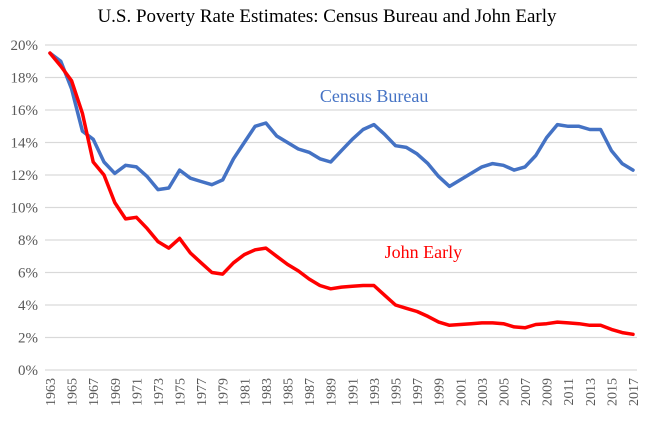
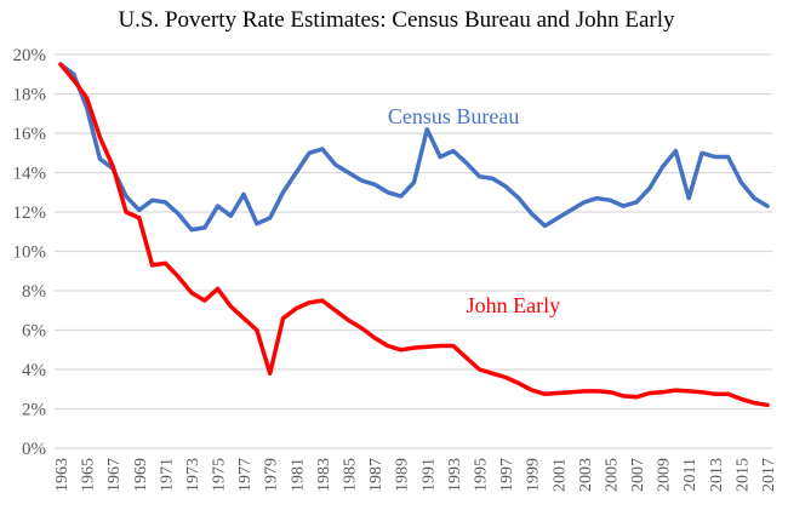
John Early/1967: 12.8% -> 14.3%
John Early/1969: 10.3% -> 11.7%
Census Bureau/1977: 11.6% -> 12.9%
John Early/1979: 5.9% -> 3.8%
Census Bureau/1991: 14.2% -> 16.2%
Census Bureau/2011: 15.0% -> 12.7%
